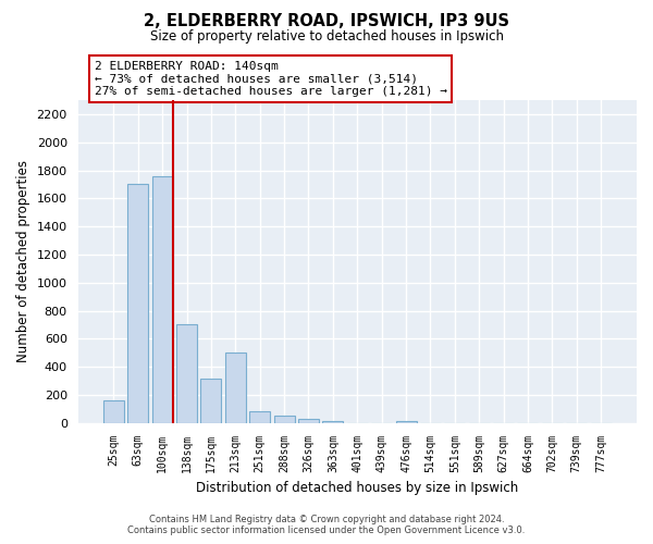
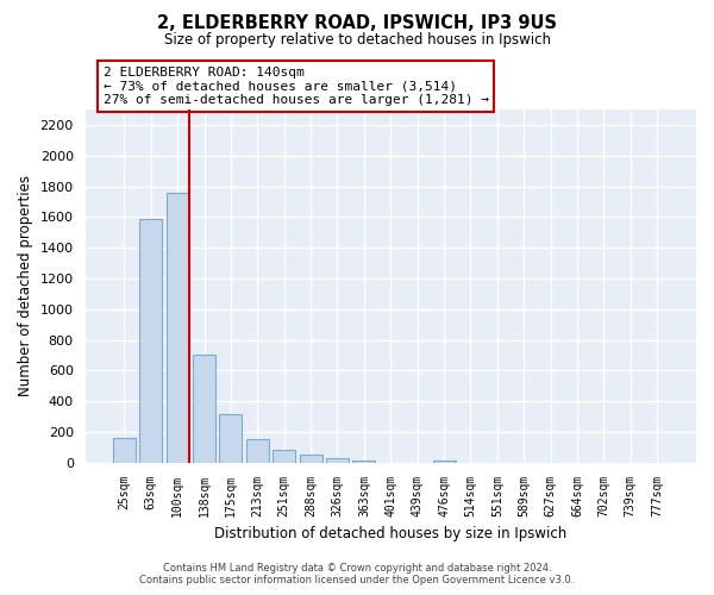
63sqm: 1700 -> 1590
213sqm: 500 -> 160
